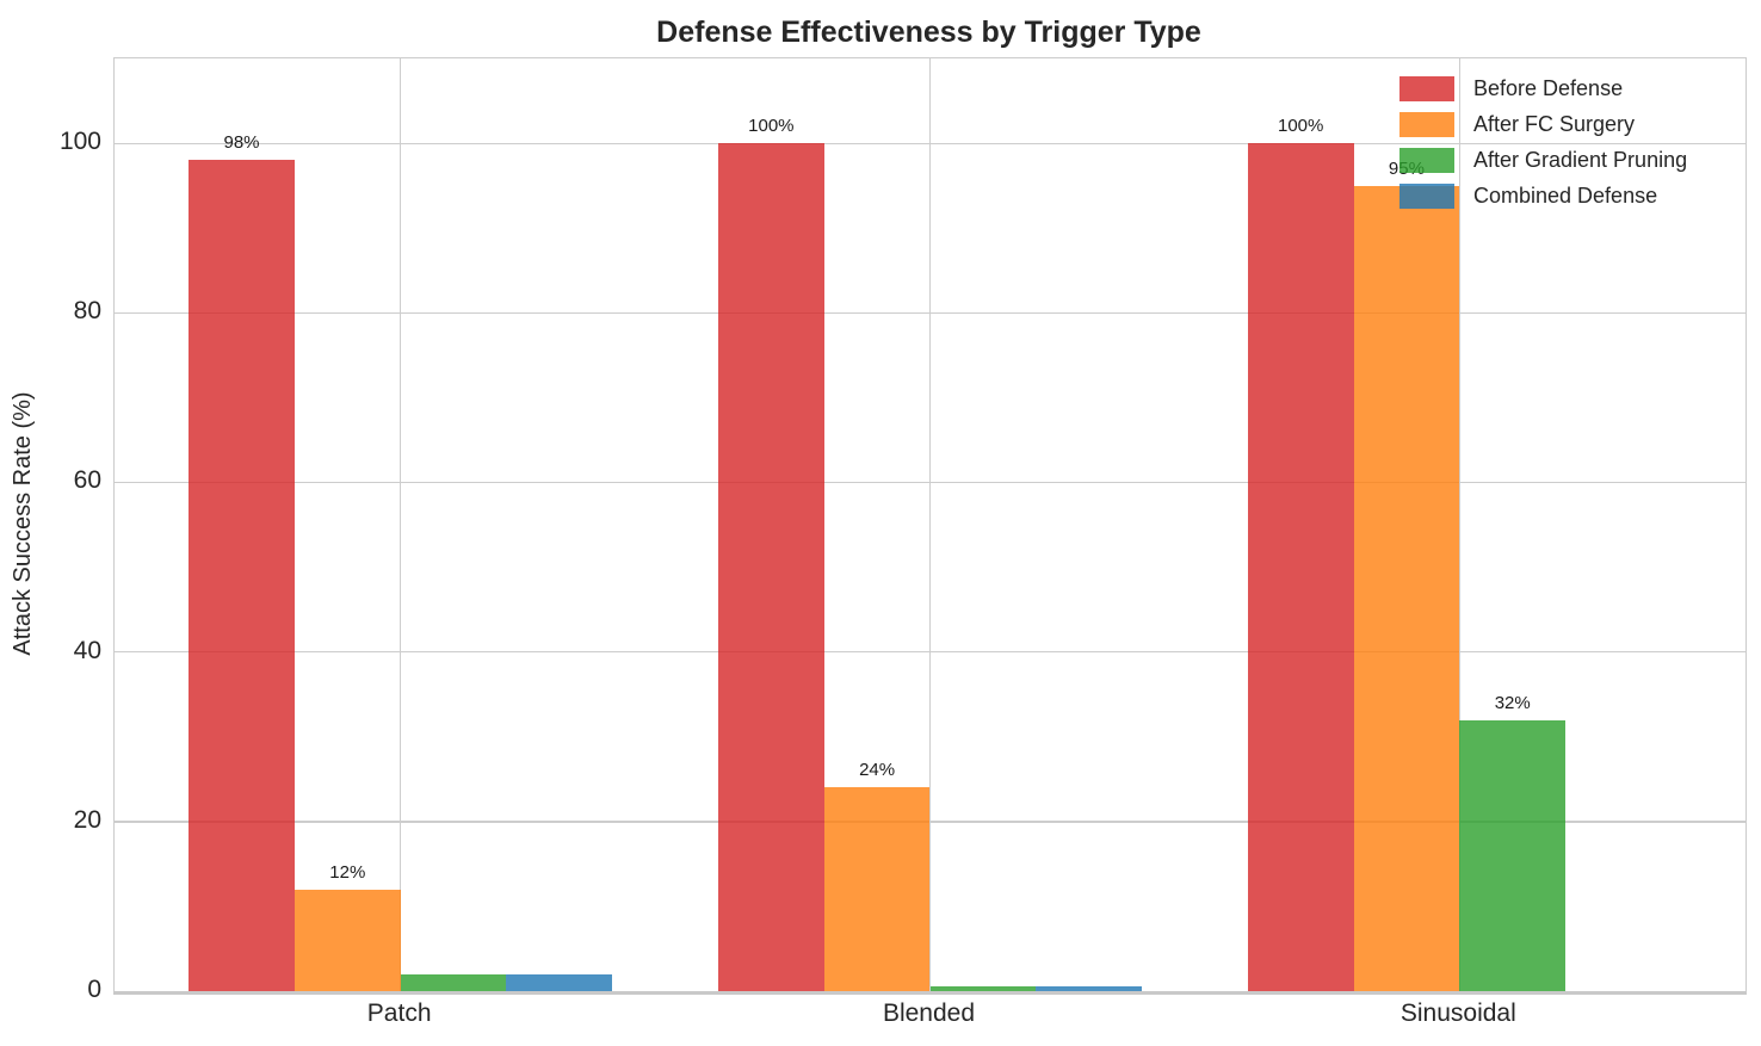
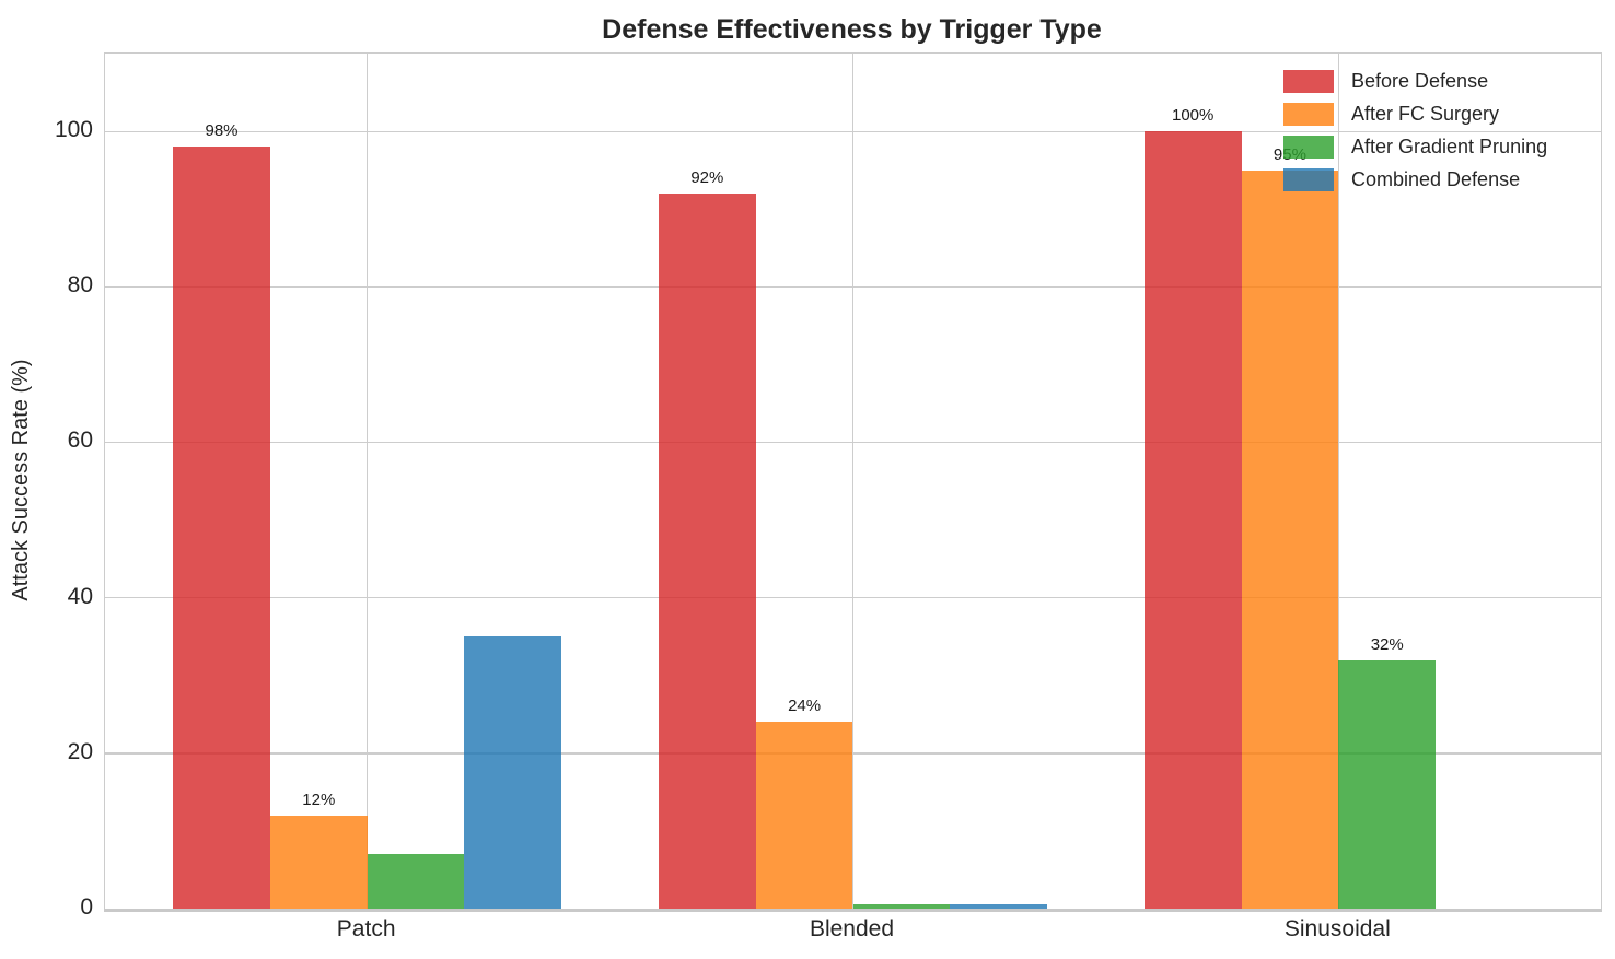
After Gradient Pruning/Patch: 2 -> 7
Combined Defense/Patch: 2 -> 35
Before Defense/Blended: 100% -> 92%
